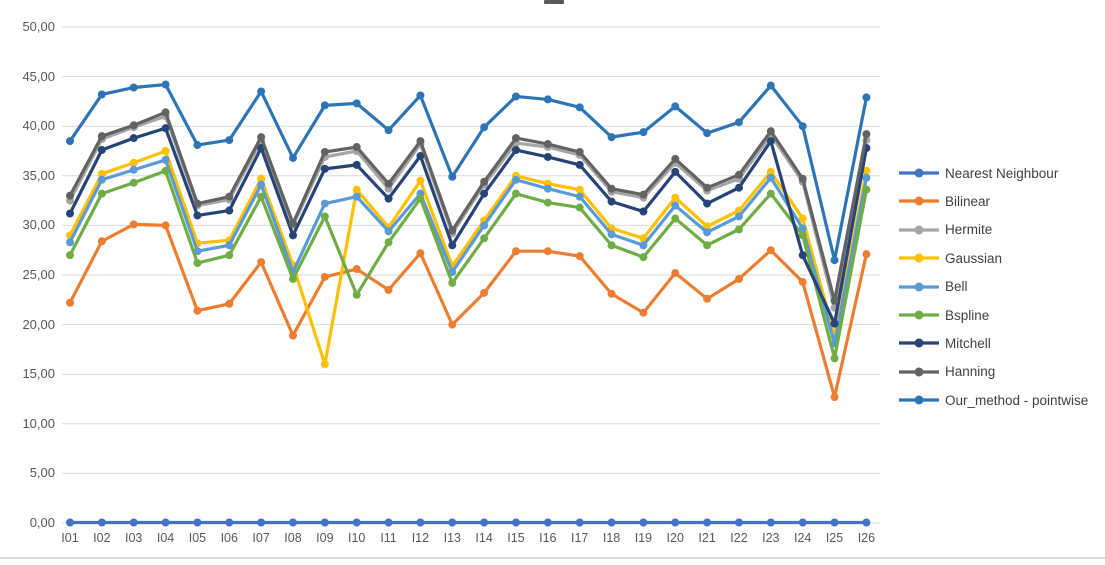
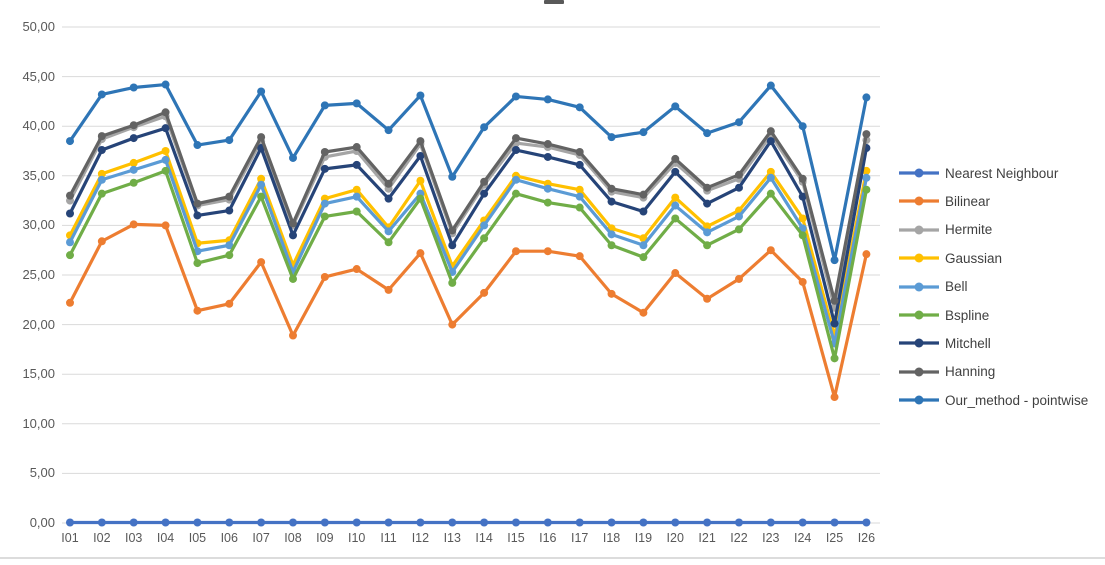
Gaussian/I09: 16 -> 33
Bspline/I10: 23 -> 31
Mitchell/I24: 27 -> 33
